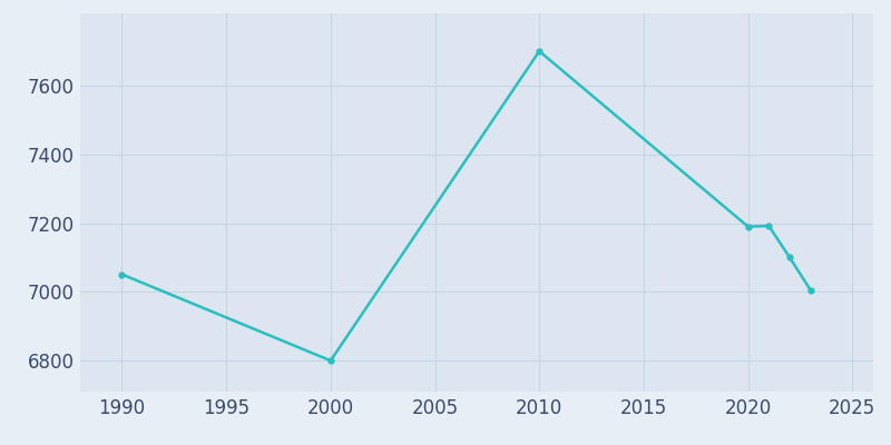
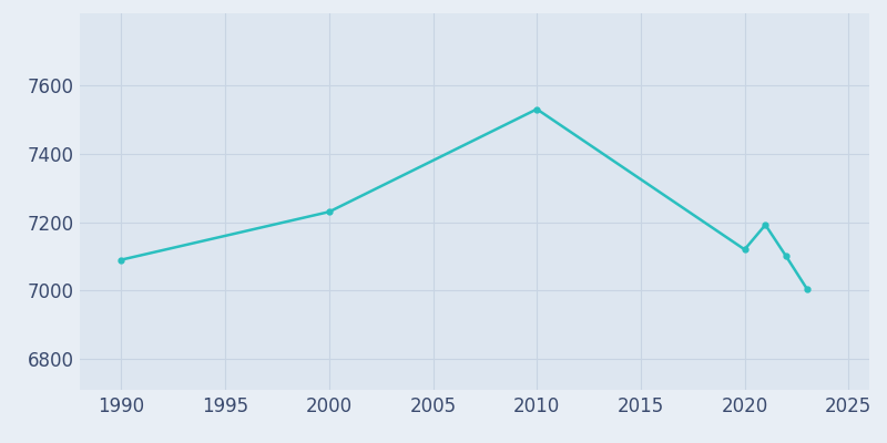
1990: 7051 -> 7090
2000: 6800 -> 7230
2010: 7700 -> 7530
2020: 7190 -> 7120
